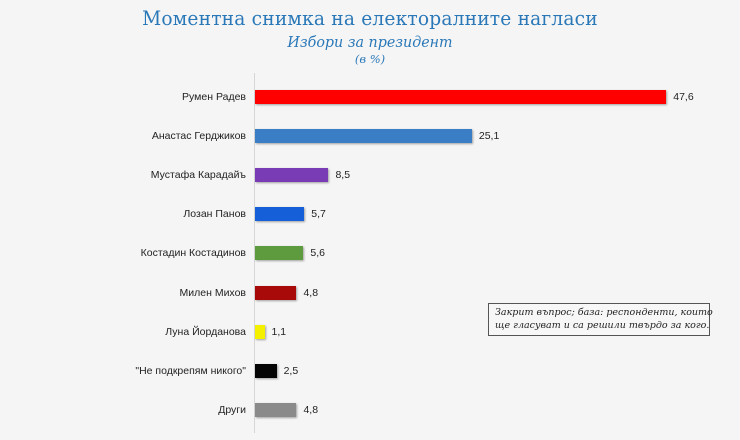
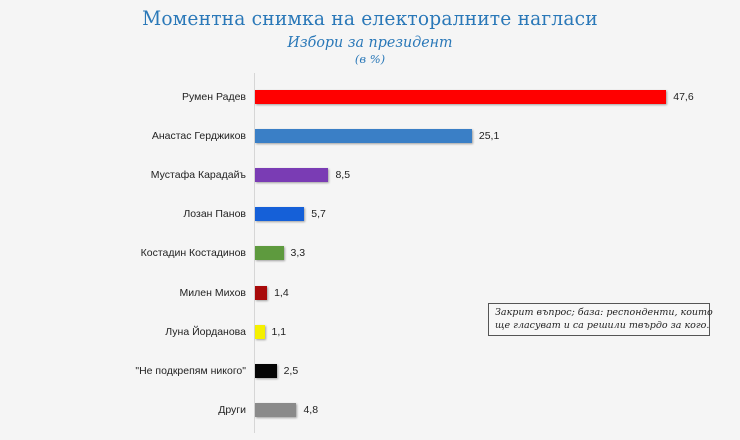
Костадин Костадинов: 5,6 -> 3,3
Милен Михов: 4,8 -> 1,4
